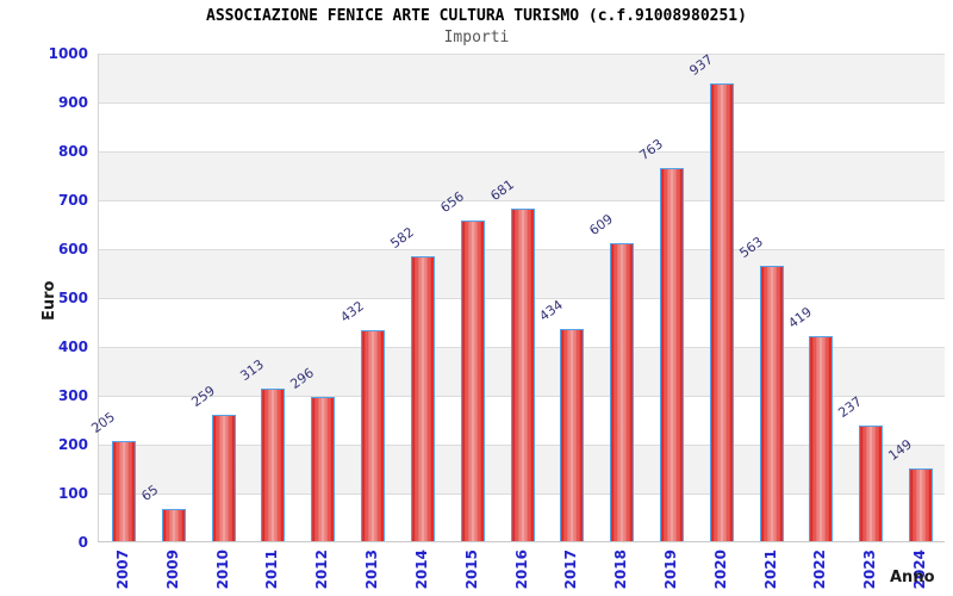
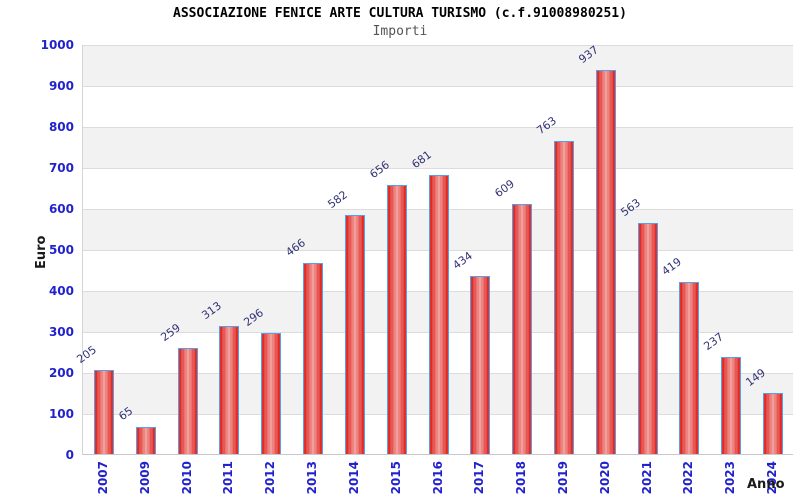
2013: 432 -> 466
